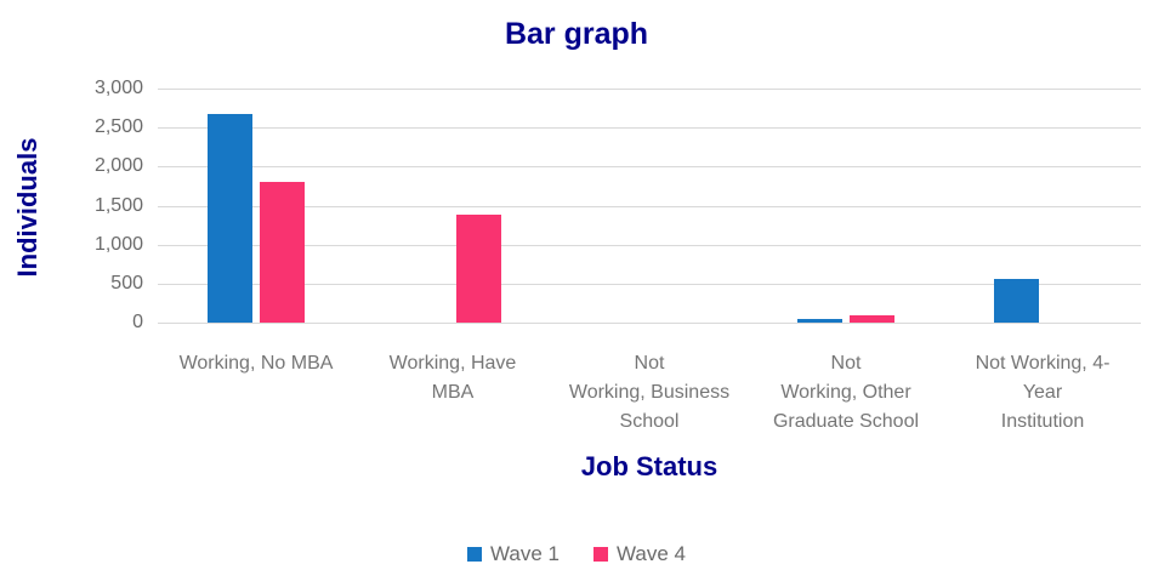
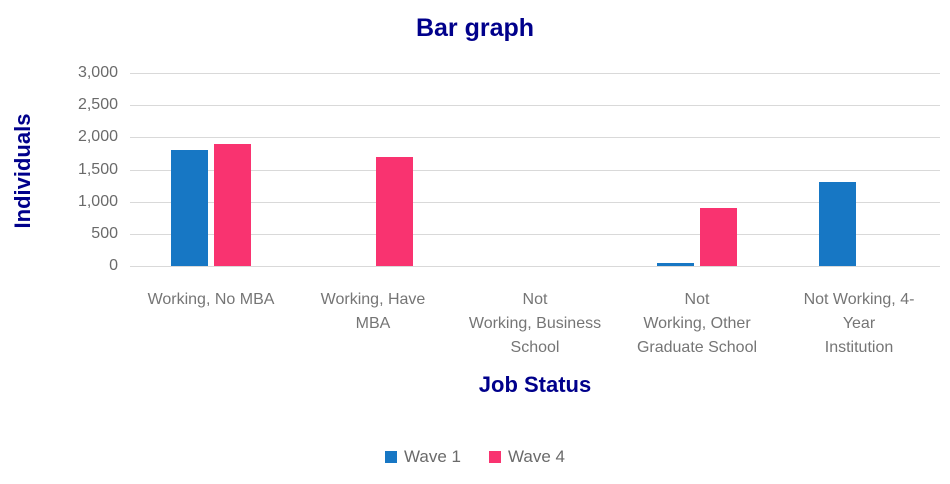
Wave 1/Working, No MBA: 2700 -> 1800
Wave 4/Working, No MBA: 1800 -> 1900
Wave 4/Working, Have MBA: 1400 -> 1700
Wave 4/Not Working, Other Graduate School: 100 -> 900
Wave 1/Not Working, 4-Year Institution: 600 -> 1300
